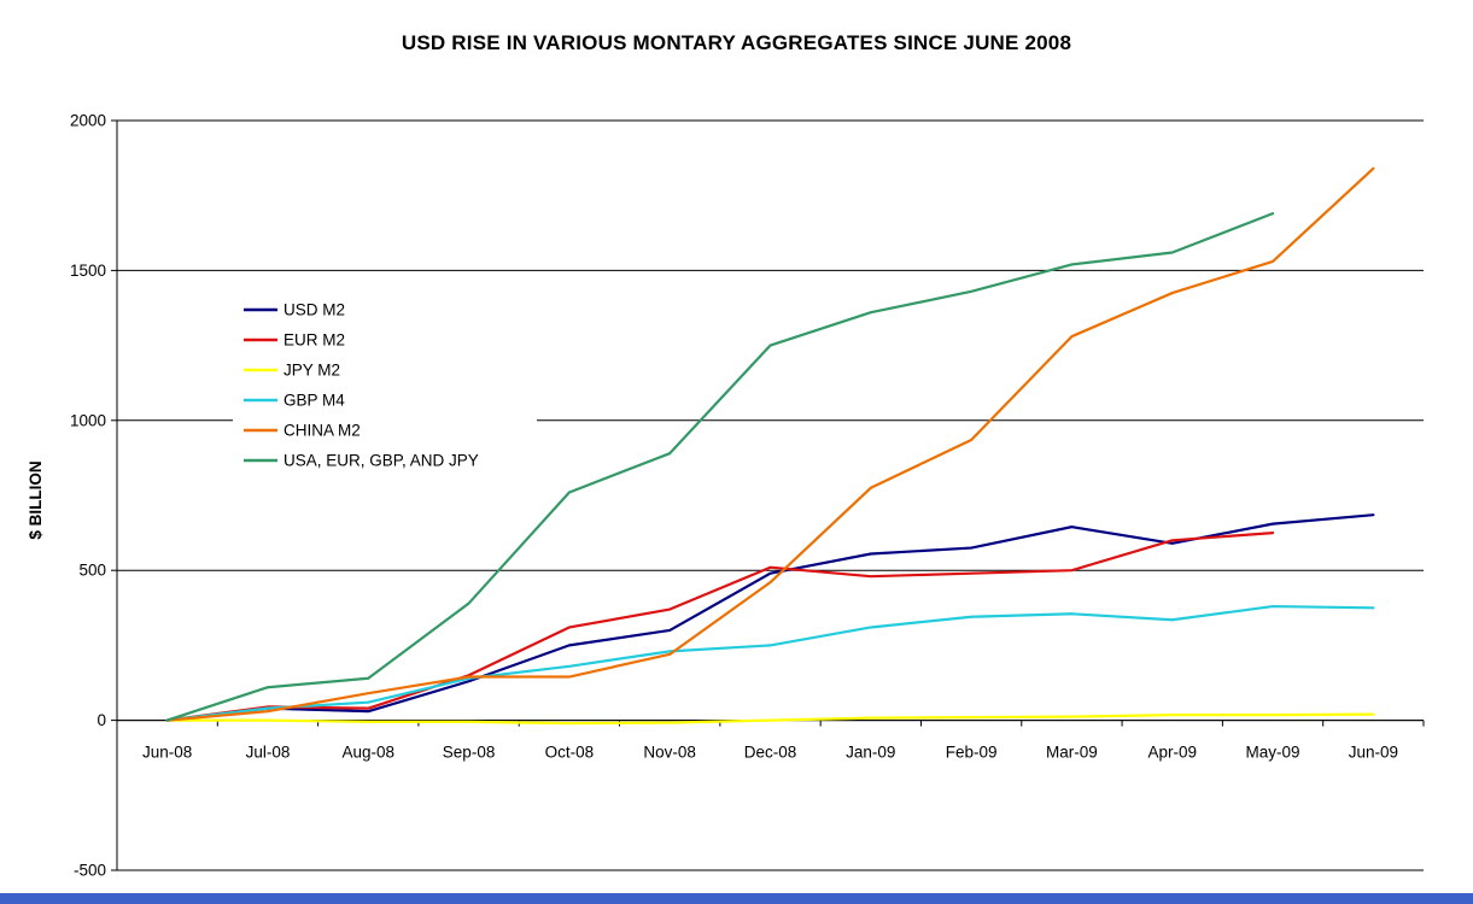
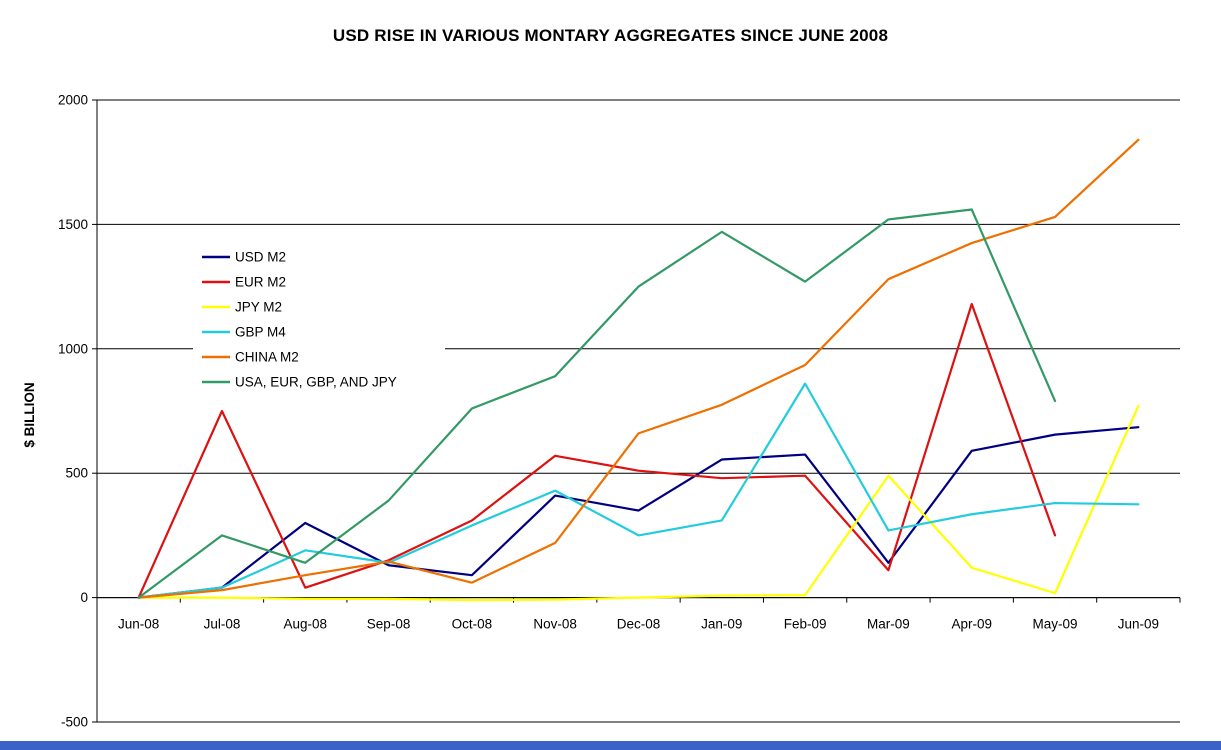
EUR M2/Jul-08: 40 -> 750
USA, EUR, GBP, AND JPY/Jul-08: 110 -> 250
USD M2/Aug-08: 30 -> 300
GBP M4/Aug-08: 60 -> 190
USD M2/Oct-08: 250 -> 90
GBP M4/Oct-08: 180 -> 290
CHINA M2/Oct-08: 140 -> 60
USD M2/Nov-08: 300 -> 410
EUR M2/Nov-08: 370 -> 570
GBP M4/Nov-08: 230 -> 430
USD M2/Dec-08: 490 -> 350
CHINA M2/Dec-08: 460 -> 660
USA, EUR, GBP, AND JPY/Jan-09: 1360 -> 1470
GBP M4/Feb-09: 340 -> 860
USA, EUR, GBP, AND JPY/Feb-09: 1430 -> 1270
USD M2/Mar-09: 640 -> 140
EUR M2/Mar-09: 500 -> 110
JPY M2/Mar-09: 10 -> 490
GBP M4/Mar-09: 360 -> 270
EUR M2/Apr-09: 600 -> 1180
JPY M2/Apr-09: 20 -> 120
EUR M2/May-09: 620 -> 250
USA, EUR, GBP, AND JPY/May-09: 1690 -> 790
JPY M2/Jun-09: 20 -> 770
